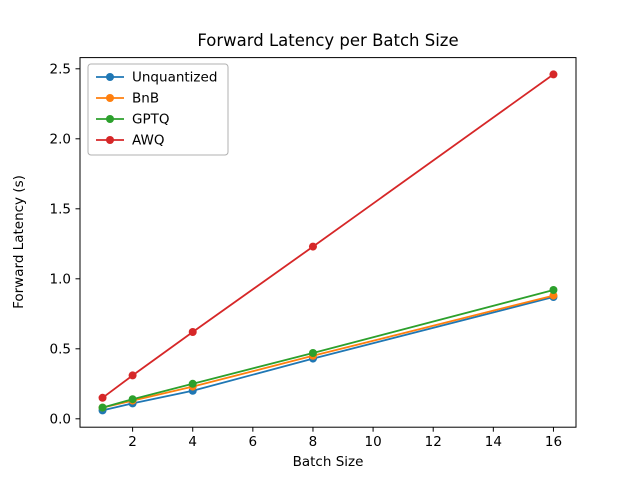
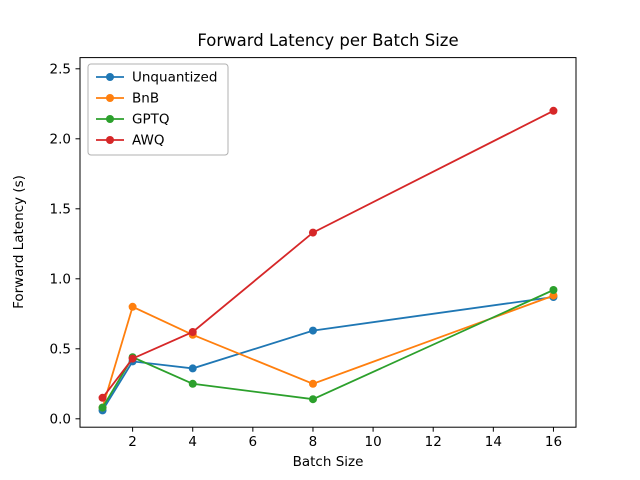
Unquantized/2: 0.11 -> 0.41
BnB/2: 0.13 -> 0.80
GPTQ/2: 0.14 -> 0.44
AWQ/2: 0.31 -> 0.43
Unquantized/4: 0.20 -> 0.36
BnB/4: 0.23 -> 0.60
Unquantized/8: 0.43 -> 0.63
BnB/8: 0.45 -> 0.25
GPTQ/8: 0.47 -> 0.14
AWQ/8: 1.23 -> 1.33
AWQ/16: 2.46 -> 2.20
